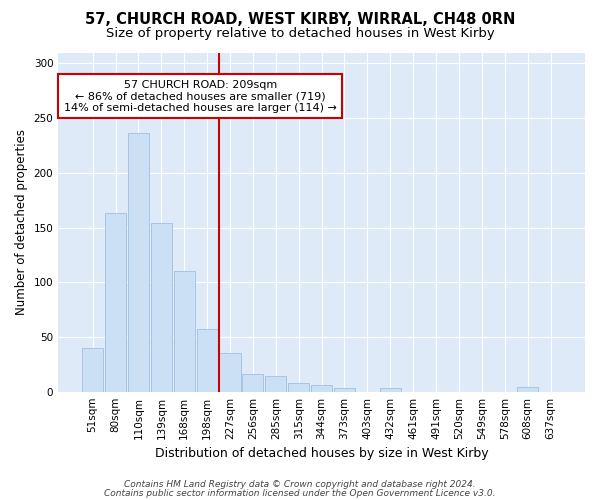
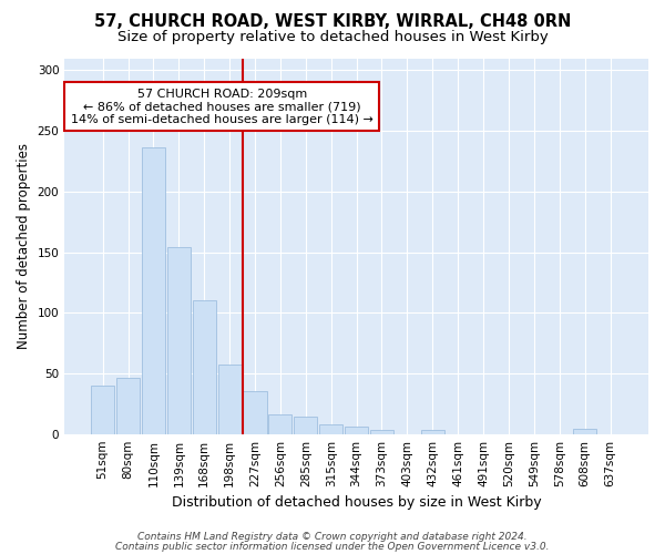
80sqm: 163 -> 46
